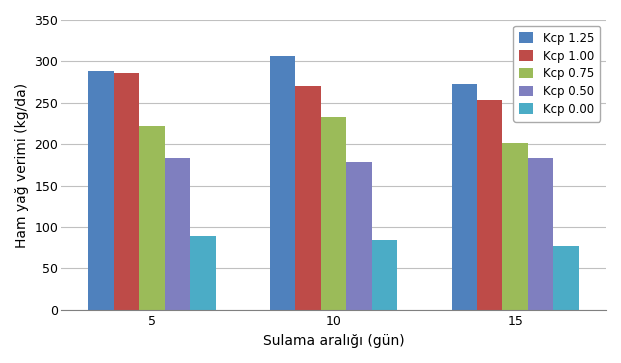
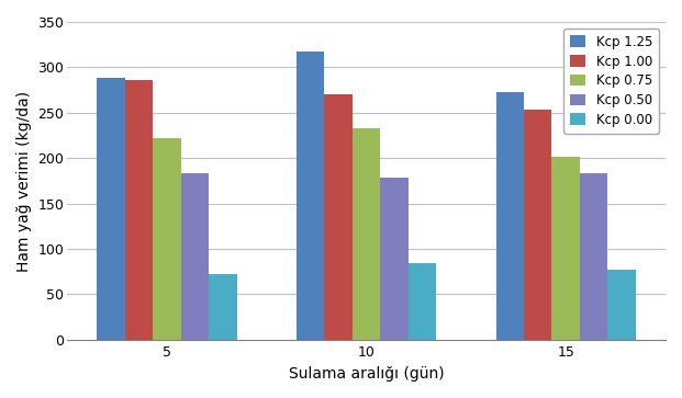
Kcp 0.00/5: 89 -> 72
Kcp 1.25/10: 307 -> 318
